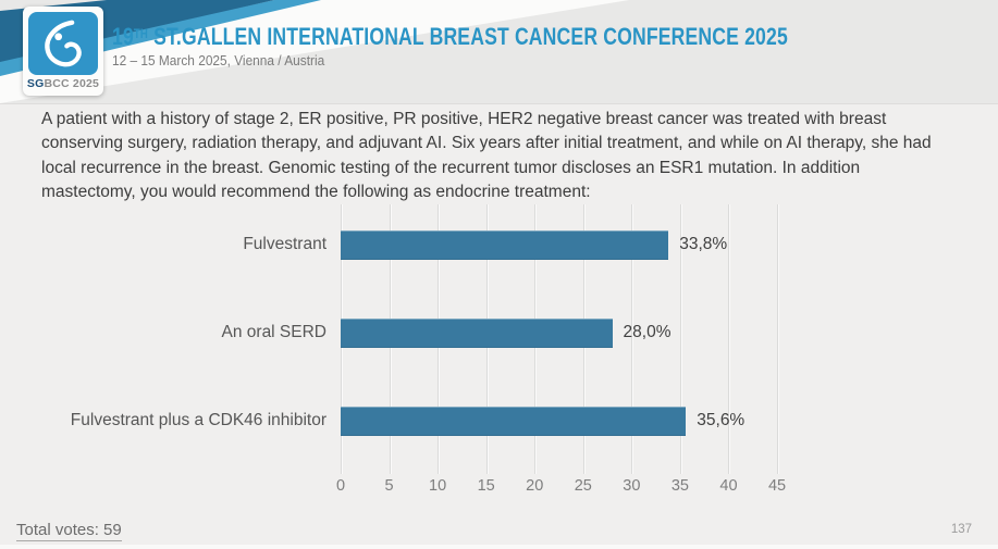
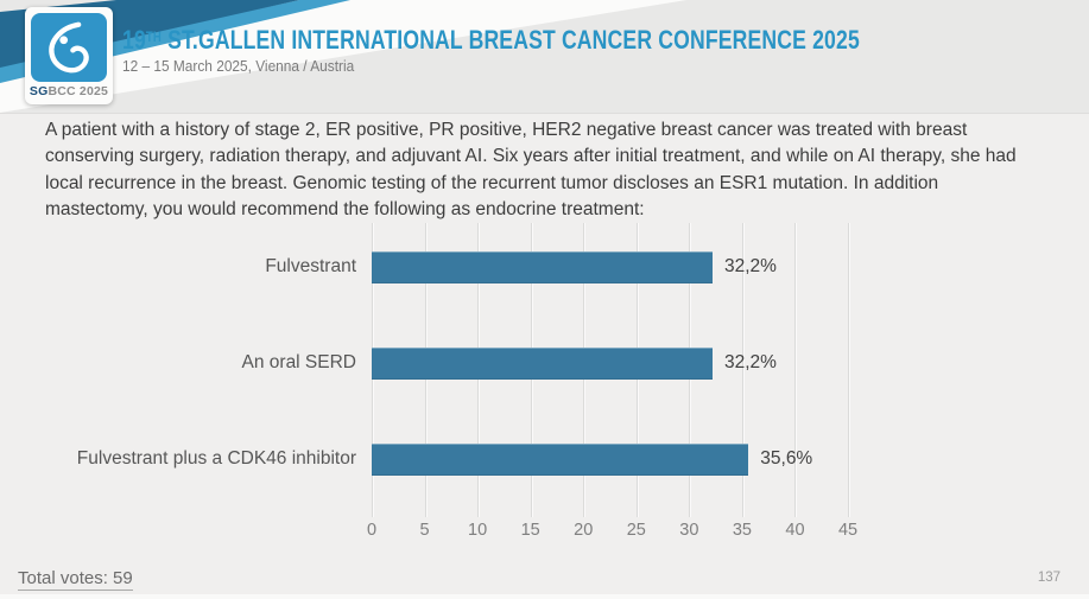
Fulvestrant: 33,8% -> 32,2%
An oral SERD: 28,0% -> 32,2%
